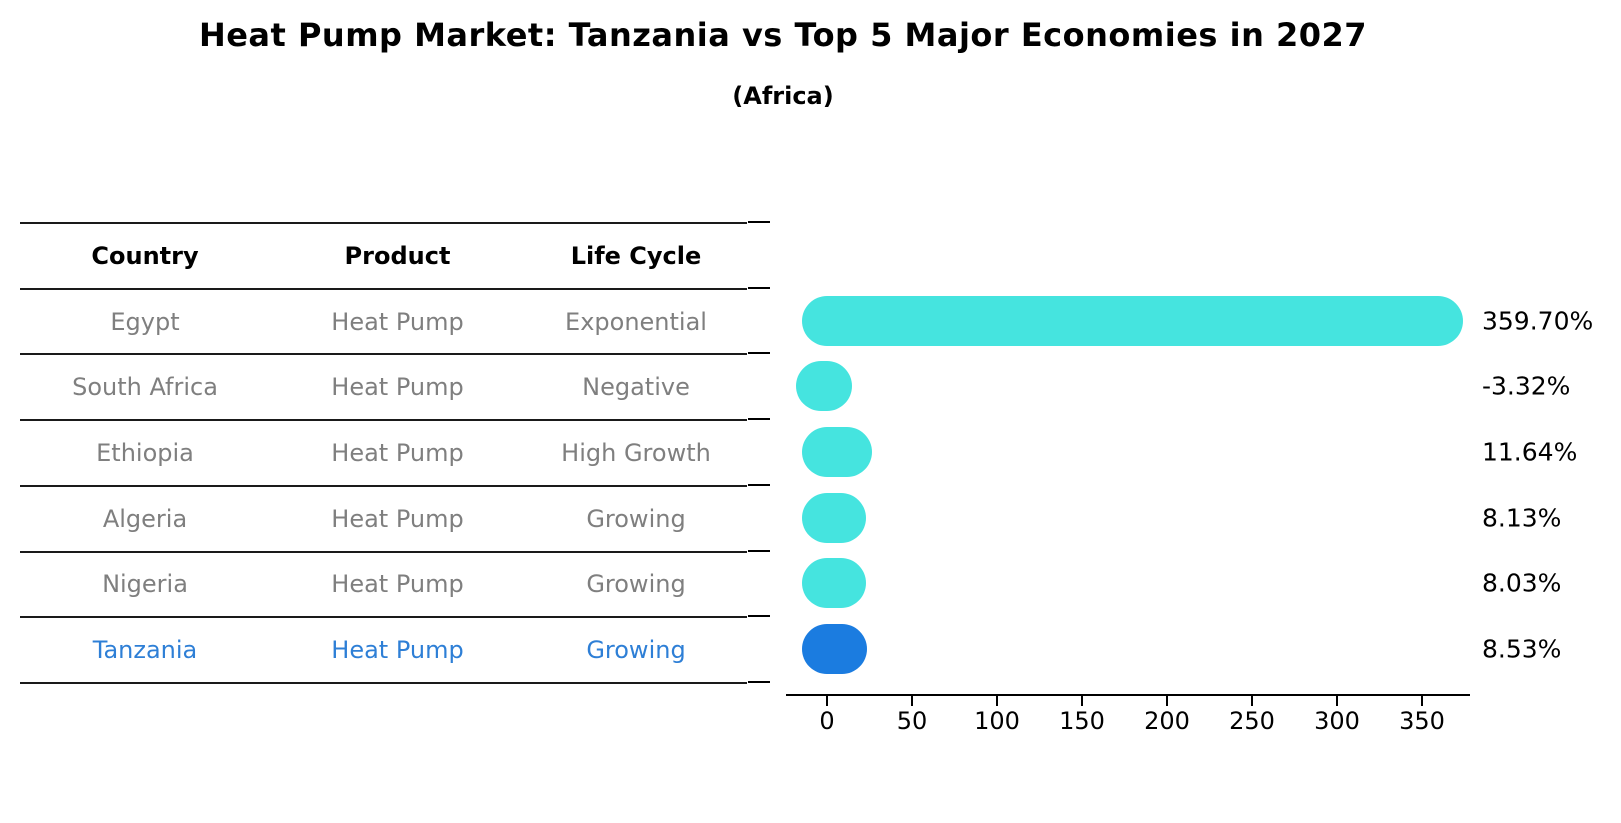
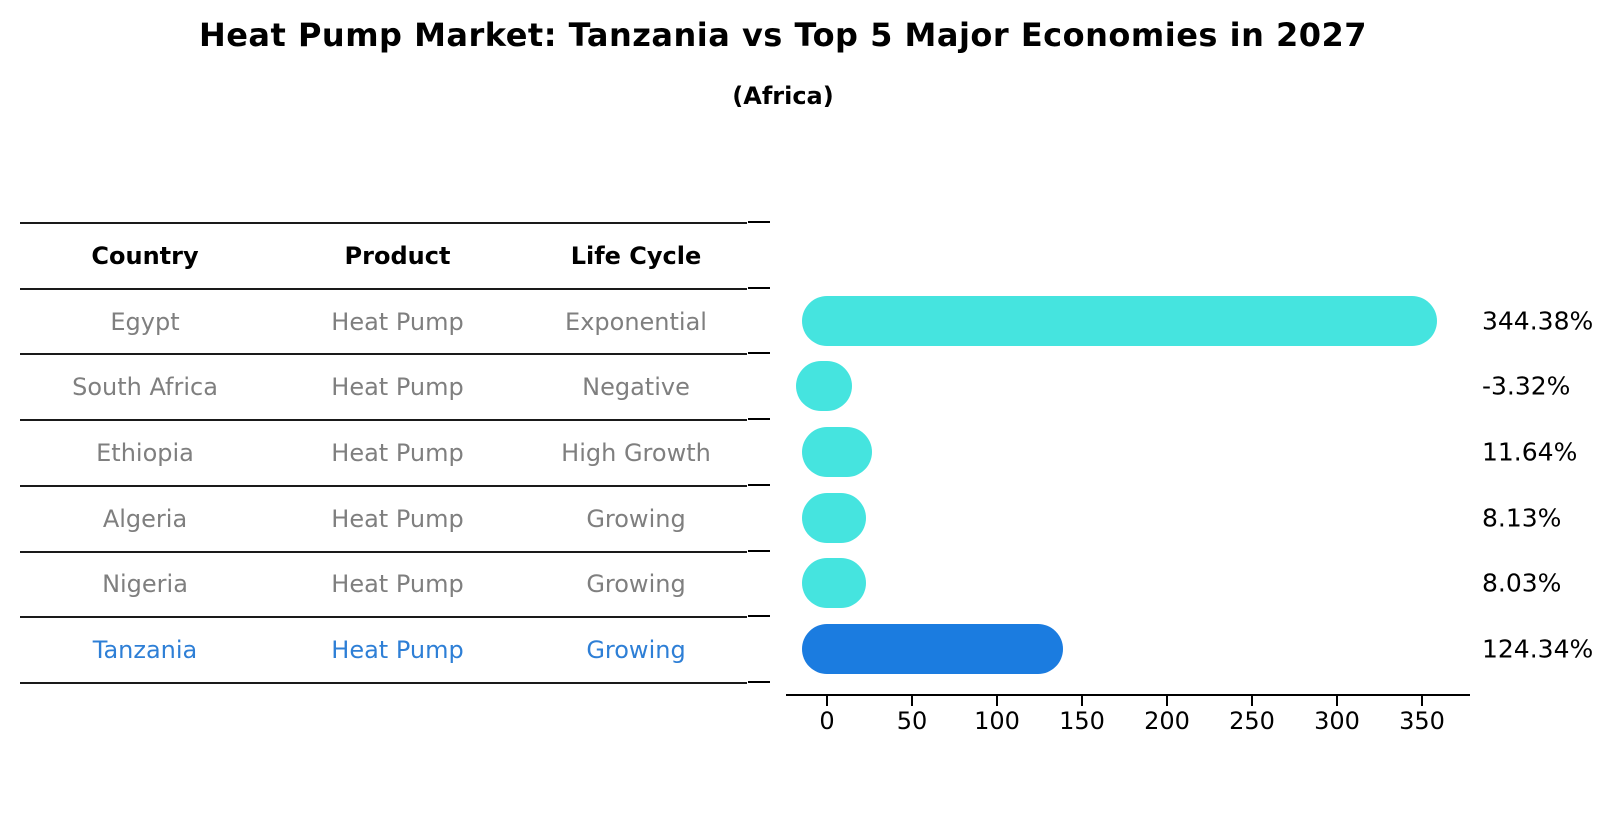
Egypt: 359.70% -> 344.38%
Tanzania: 8.53% -> 124.34%
